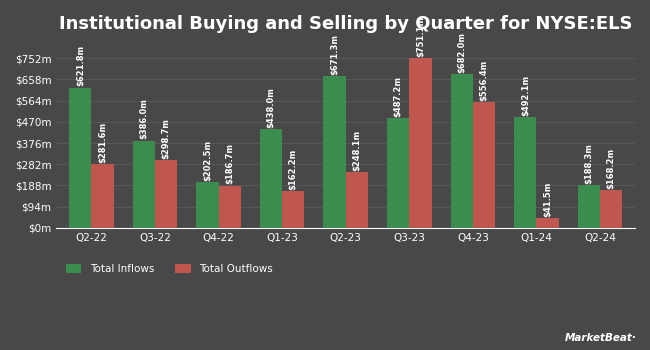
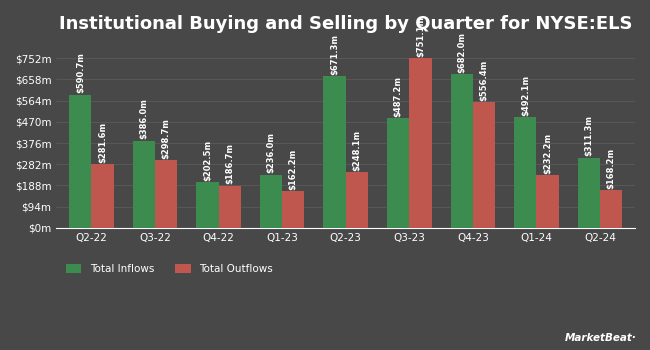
Total Inflows/Q2-22: $621.8m -> $590.7m
Total Inflows/Q1-23: $438.0m -> $236.0m
Total Outflows/Q1-24: $41.5m -> $232.2m
Total Inflows/Q2-24: $188.3m -> $311.3m
